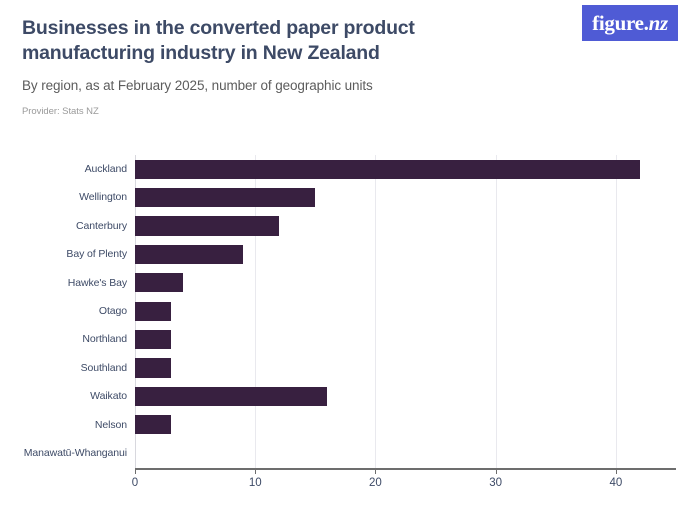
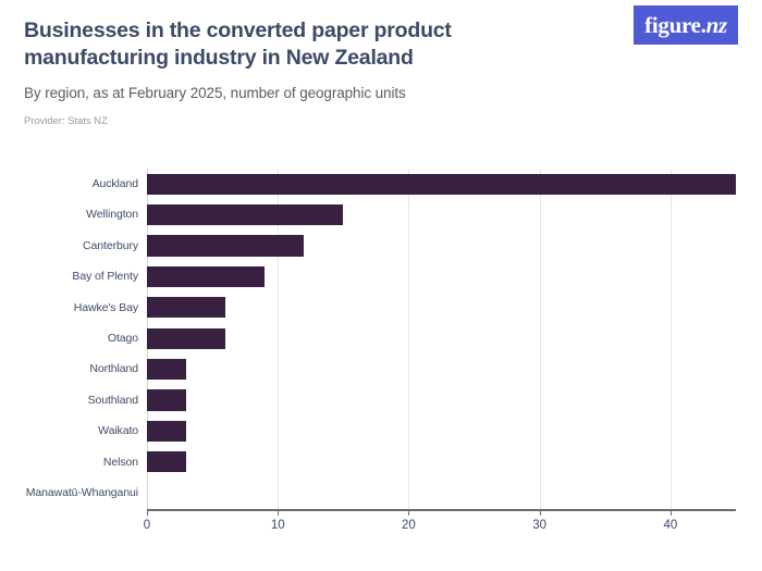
Auckland: 42 -> 45
Hawke's Bay: 4 -> 6
Otago: 3 -> 6
Waikato: 16 -> 3
